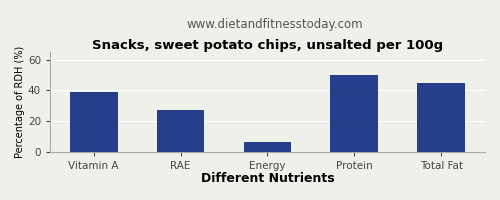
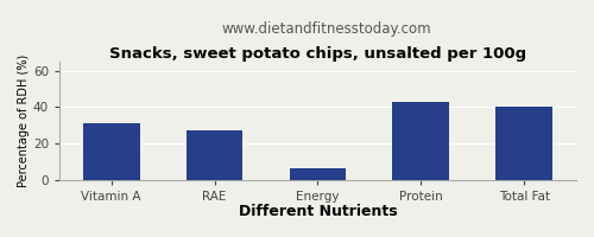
Vitamin A: 39 -> 31
Protein: 50 -> 43
Total Fat: 45 -> 40
